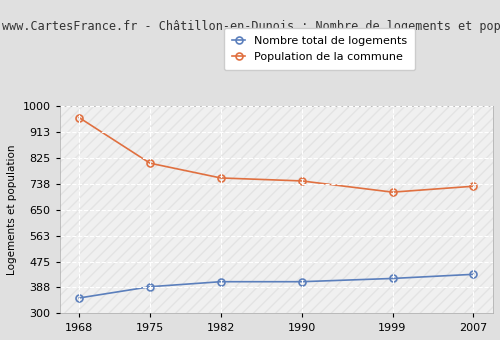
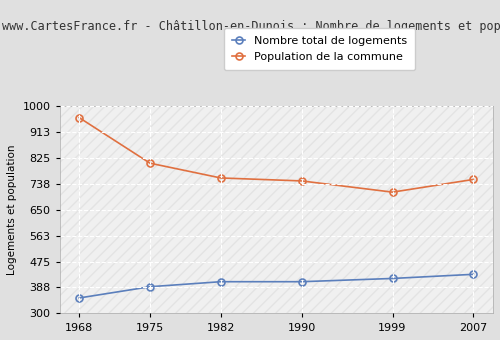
Population de la commune/2007: 730 -> 753
